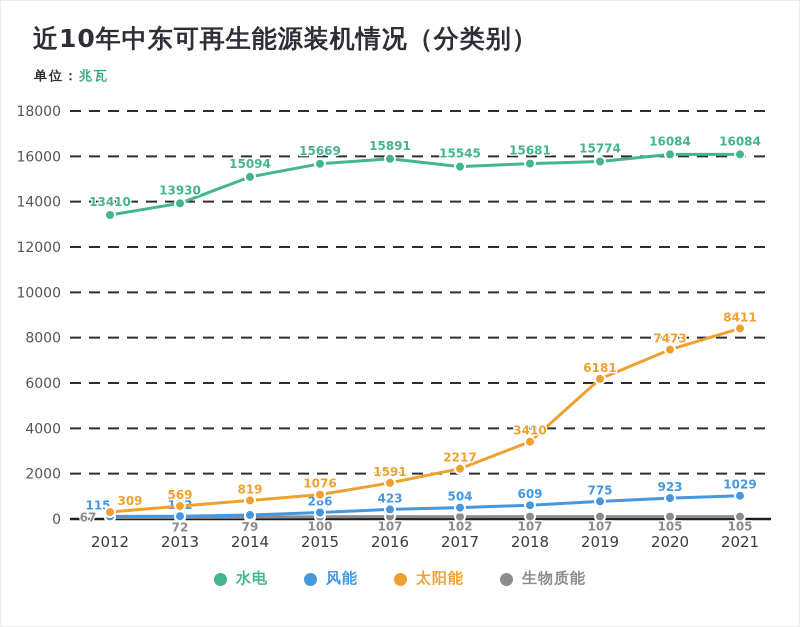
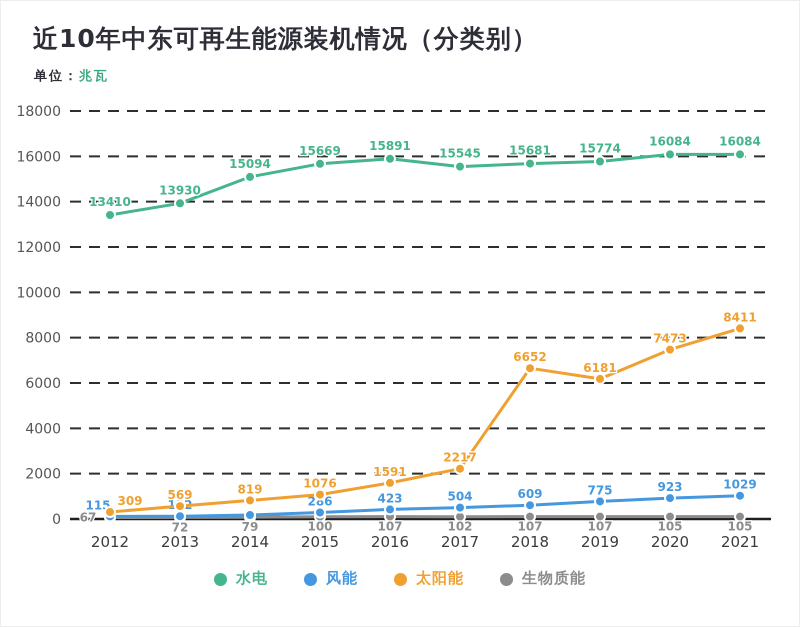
太阳能/2018: 3410 -> 6652
